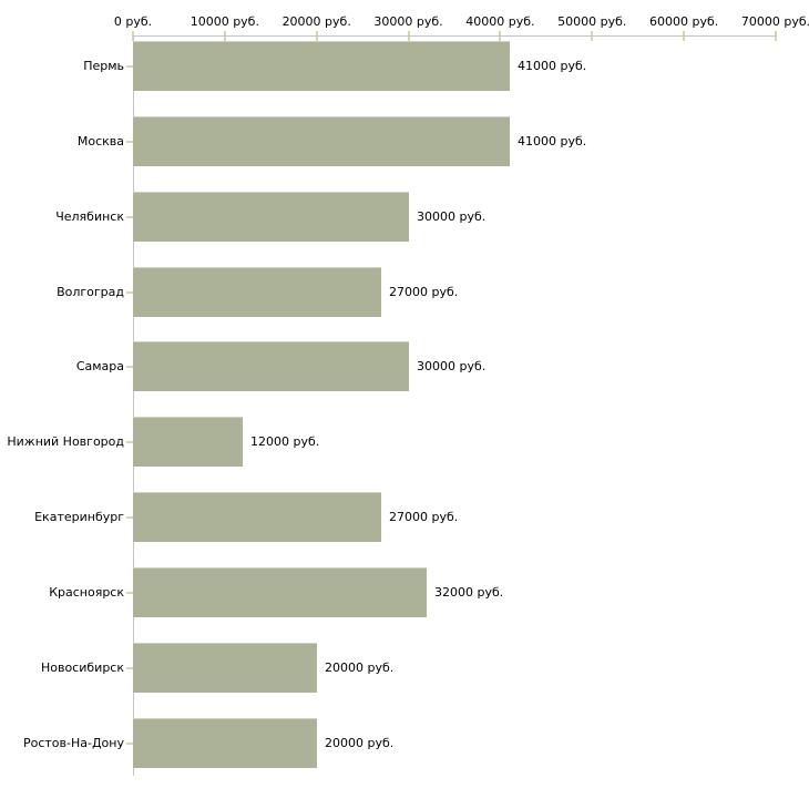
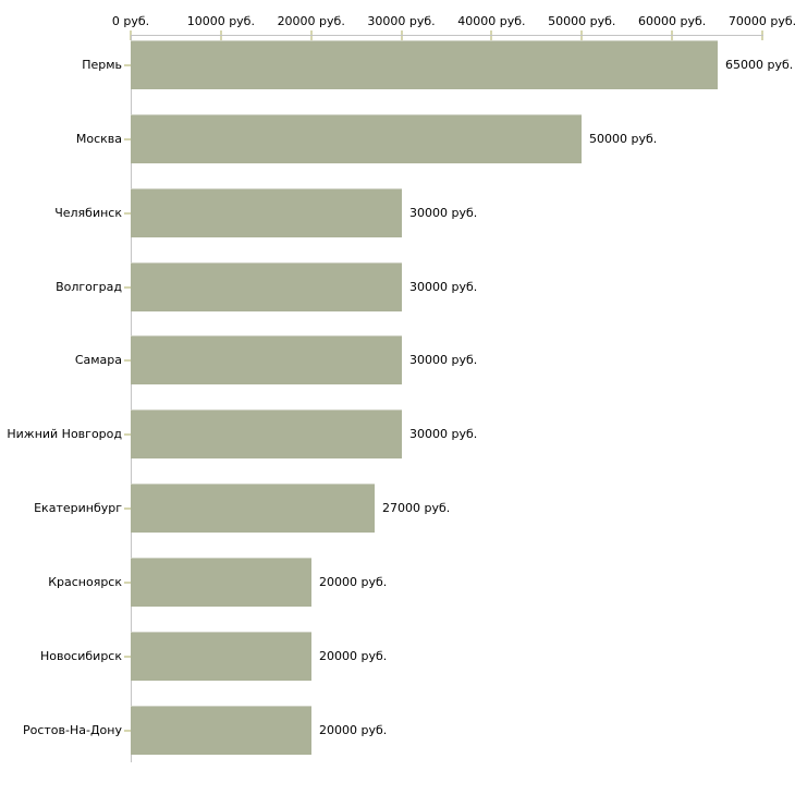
Пермь: 41000 -> 65000
Москва: 41000 -> 50000
Волгоград: 27000 -> 30000
Нижний Новгород: 12000 -> 30000
Красноярск: 32000 -> 20000
